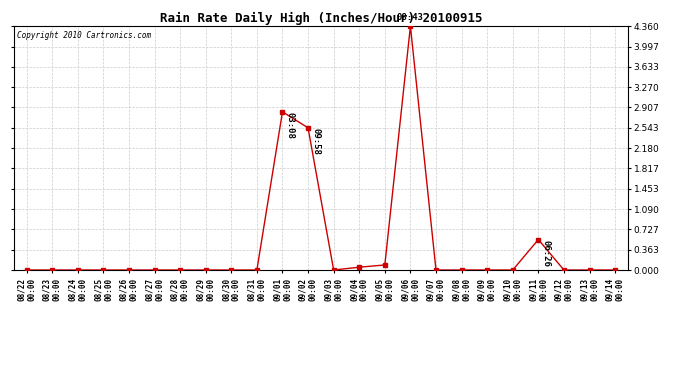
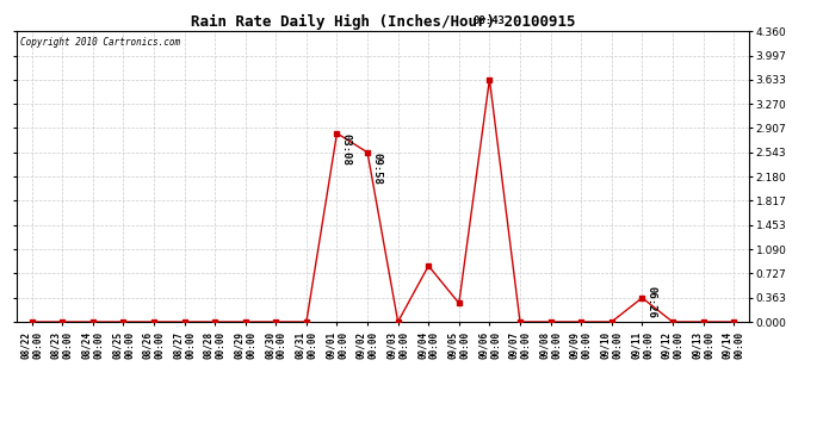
09/04 00:00: 0.05 -> 0.84
09/05 00:00: 0.09 -> 0.28
09/06 00:00: 4.36 -> 3.64
09/11 00:00: 0.55 -> 0.36
